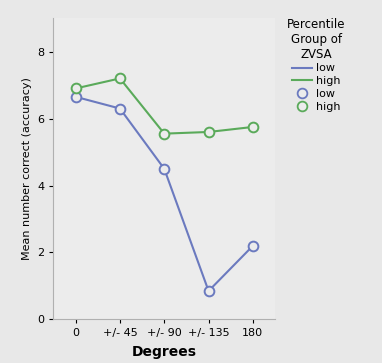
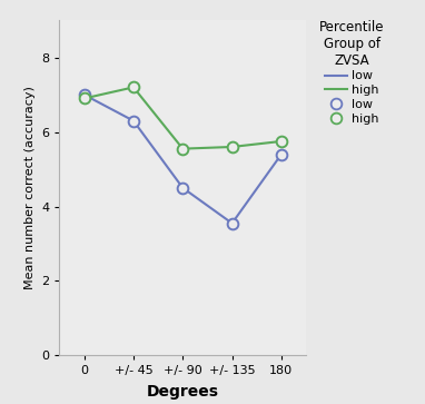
low/0: 6.65 -> 7.00
low/+/- 135: 0.85 -> 3.55
low/180: 2.20 -> 5.40
